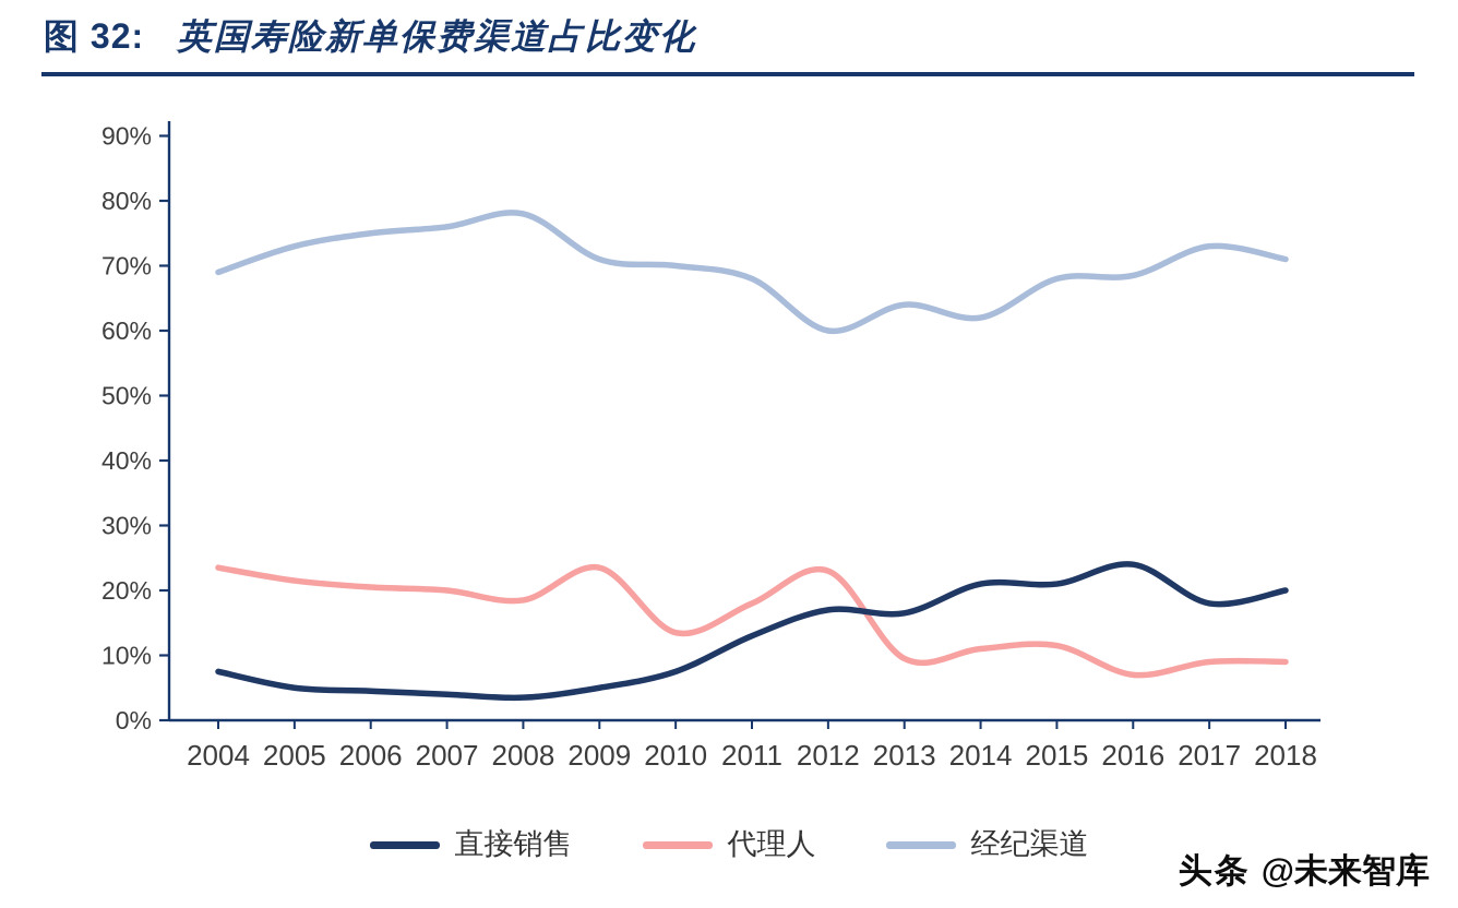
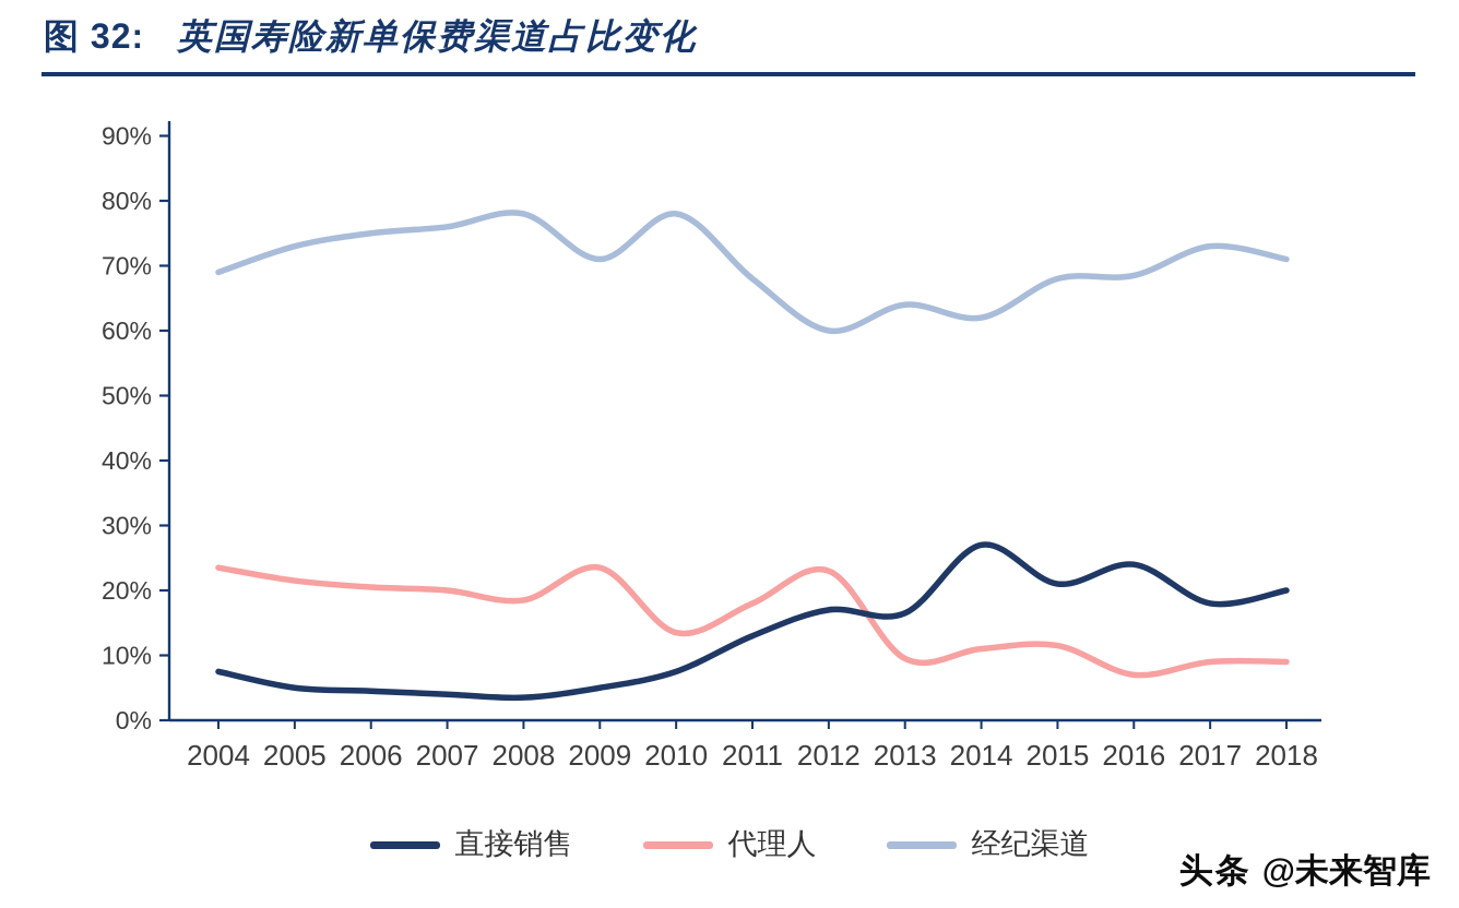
经纪渠道/2010: 70% -> 78%
直接销售/2014: 21% -> 27%
